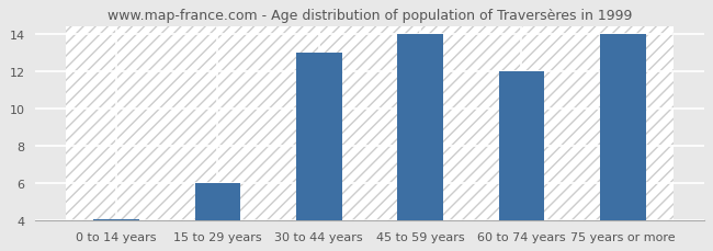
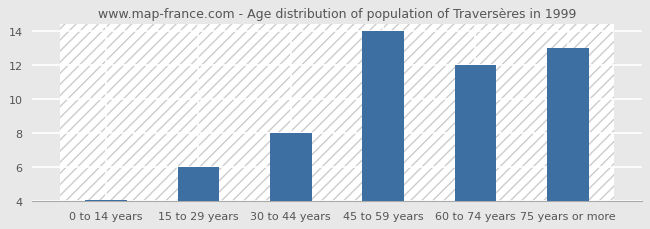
30 to 44 years: 13.0 -> 8.0
75 years or more: 14.0 -> 13.0
